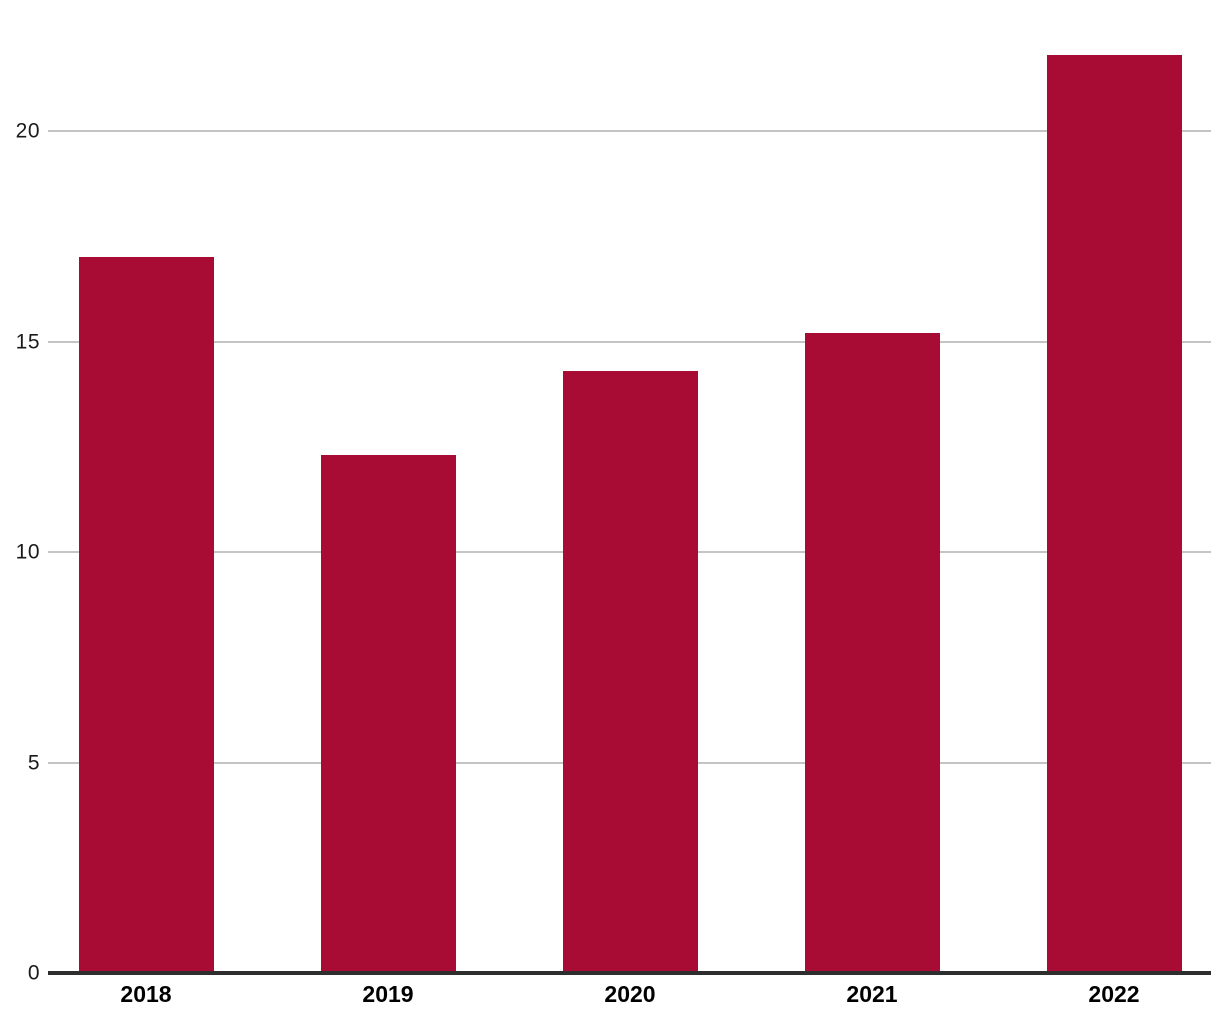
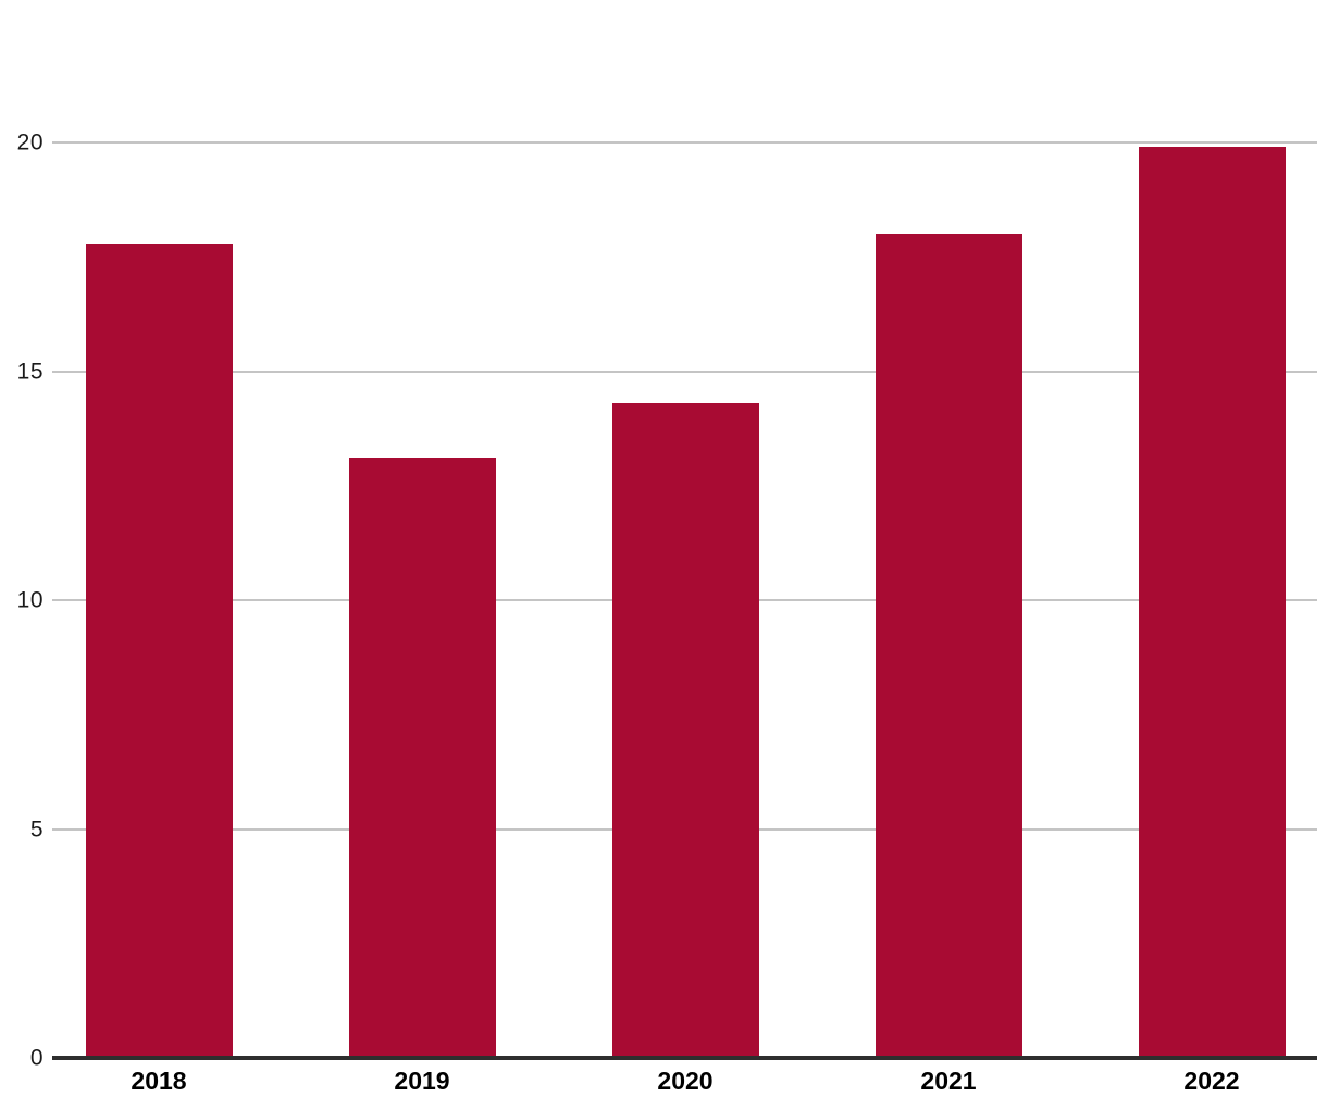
2018: 17.0 -> 17.8
2019: 12.3 -> 13.1
2021: 15.2 -> 18.0
2022: 21.8 -> 19.9
